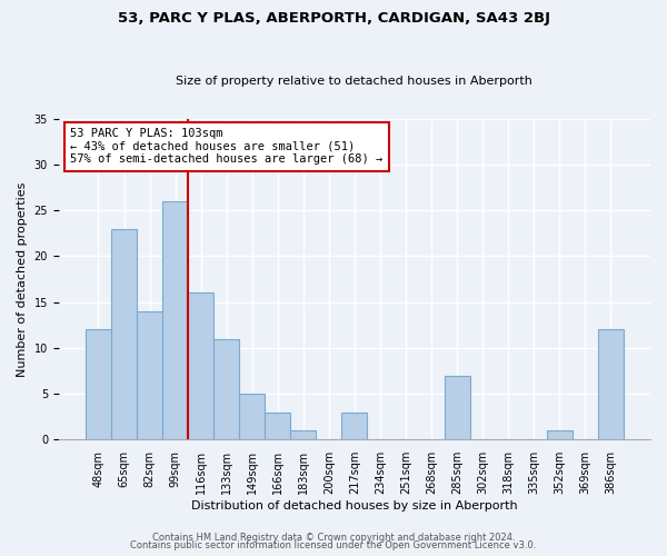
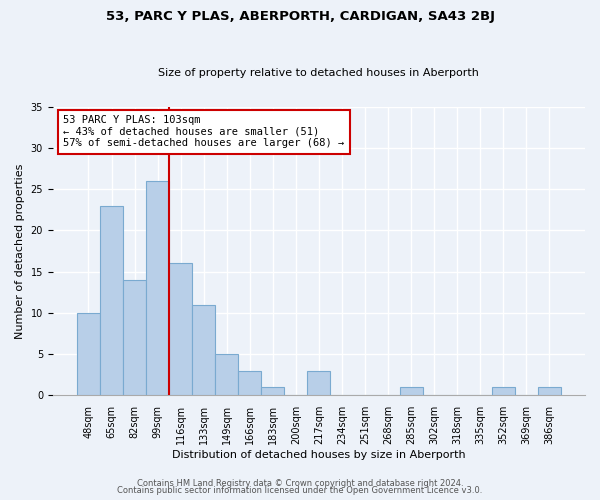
48sqm: 12 -> 10
285sqm: 7 -> 1
386sqm: 12 -> 1
